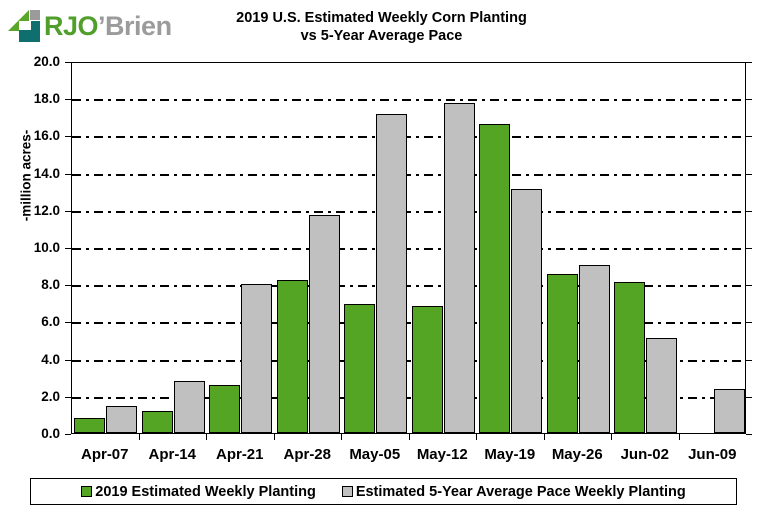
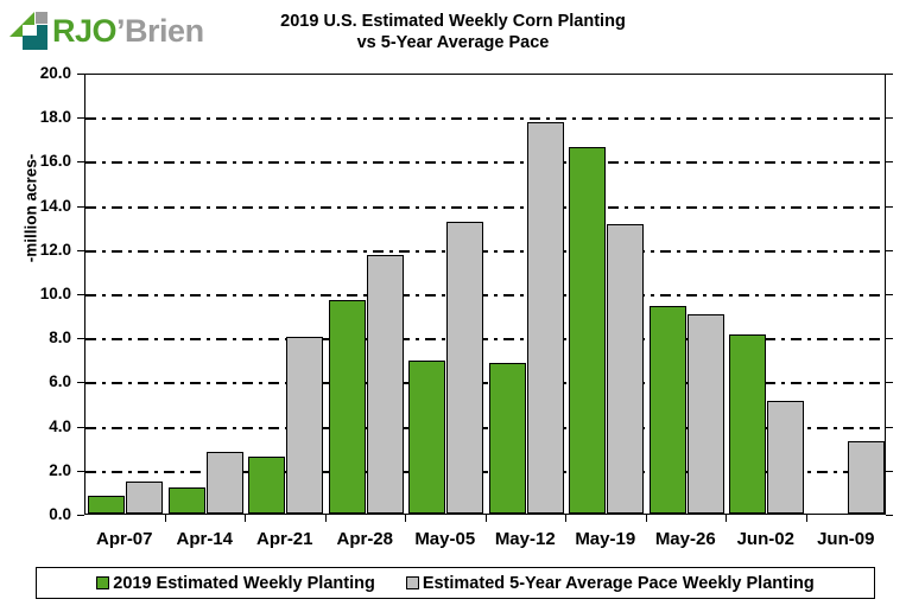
2019 Estimated Weekly Planting/Apr-28: 8.2 -> 9.7
Estimated 5-Year Average Pace Weekly Planting/May-05: 17.1 -> 13.2
2019 Estimated Weekly Planting/May-26: 8.6 -> 9.4
Estimated 5-Year Average Pace Weekly Planting/Jun-09: 2.4 -> 3.3
